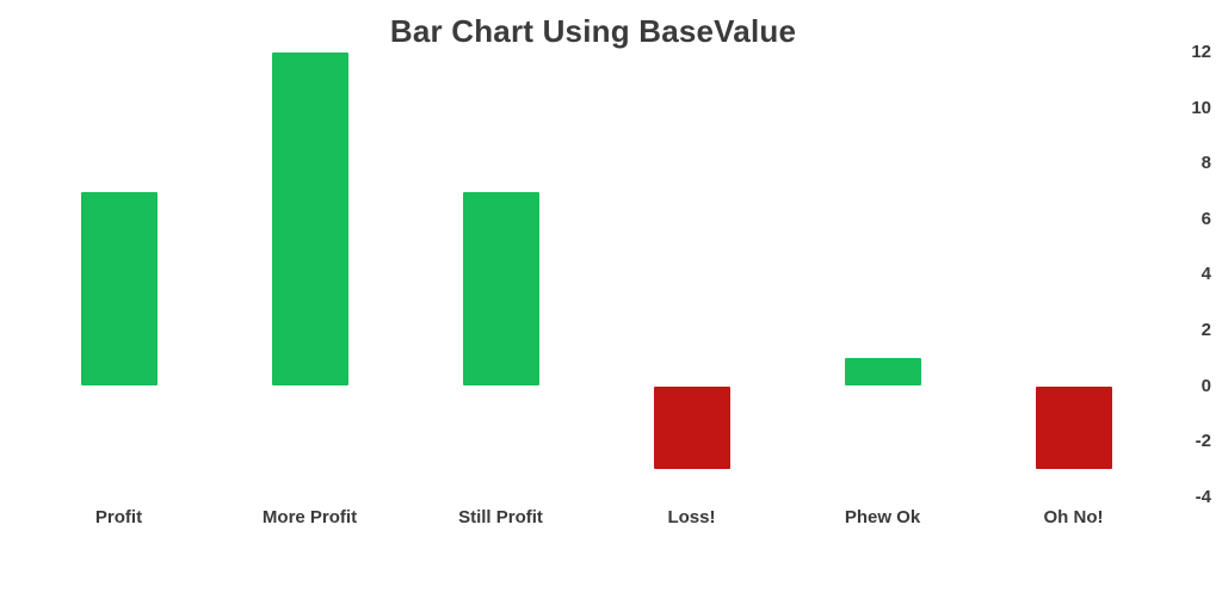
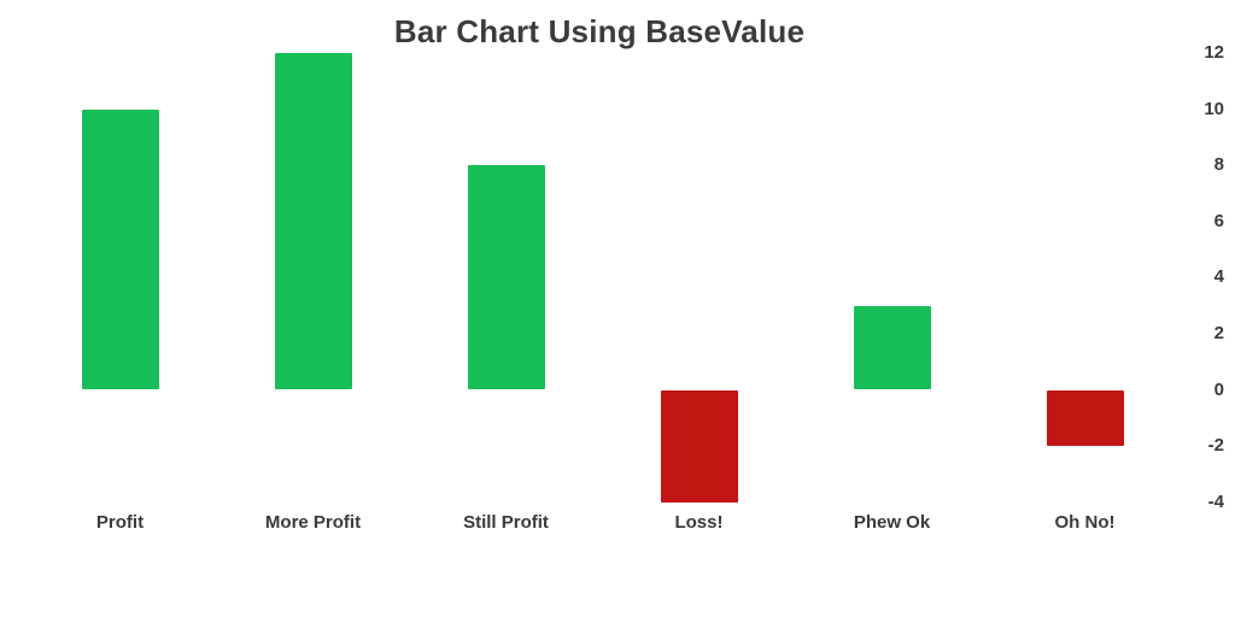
Profit: 7 -> 10
Still Profit: 7 -> 8
Loss!: -3 -> -4
Phew Ok: 1 -> 3
Oh No!: -3 -> -2
